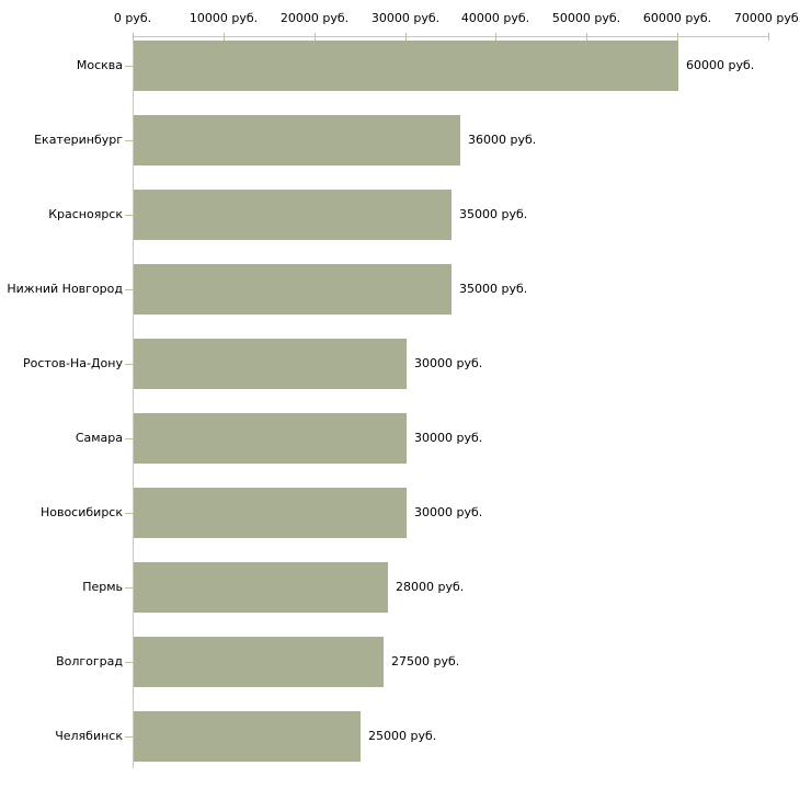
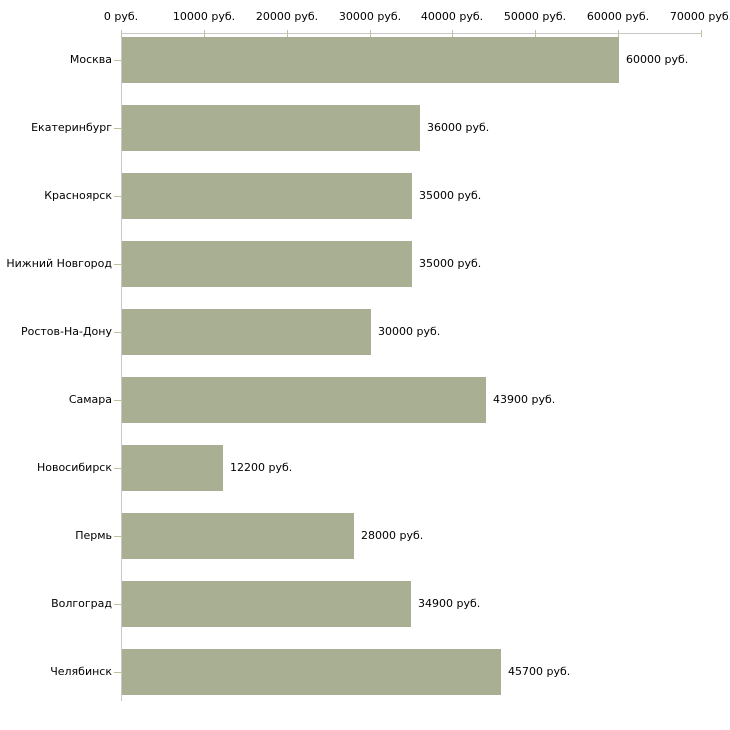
Самара: 30000 -> 43900
Новосибирск: 30000 -> 12200
Волгоград: 27500 -> 34900
Челябинск: 25000 -> 45700
